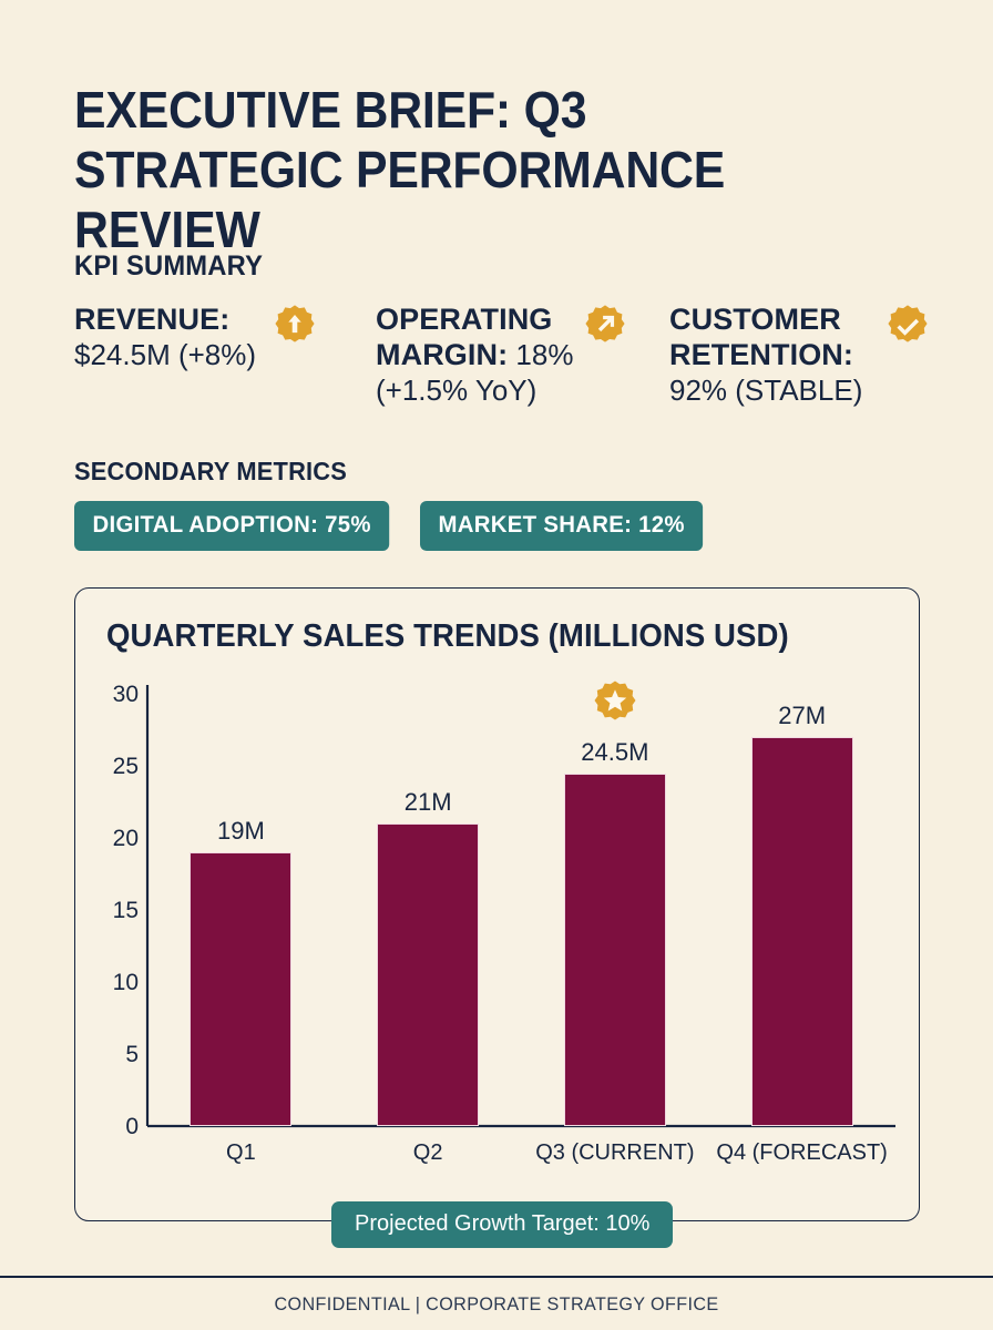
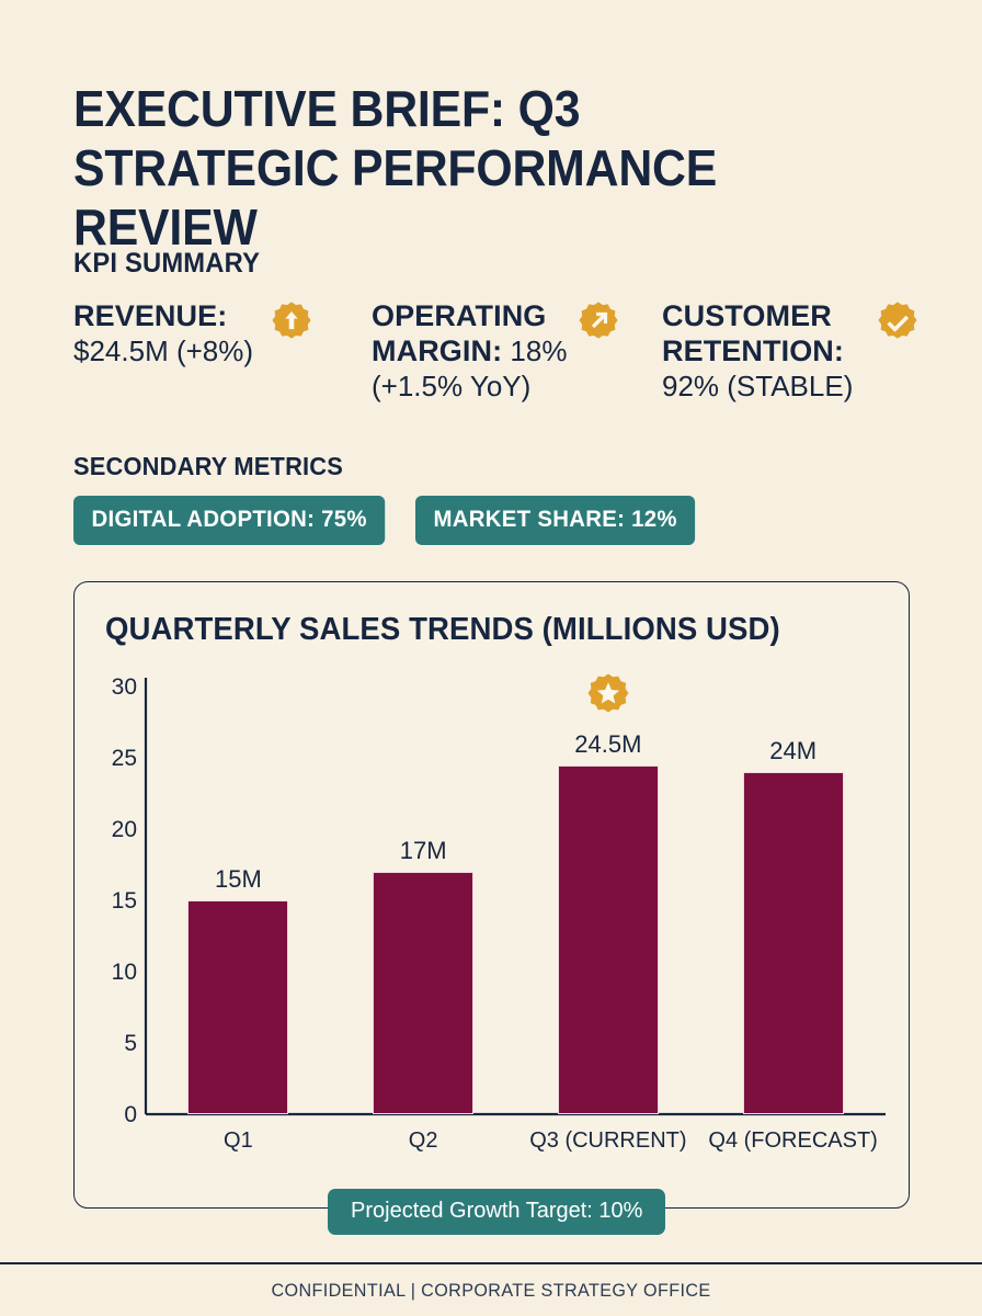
Q1: 19M -> 15M
Q2: 21M -> 17M
Q4 (FORECAST): 27M -> 24M
